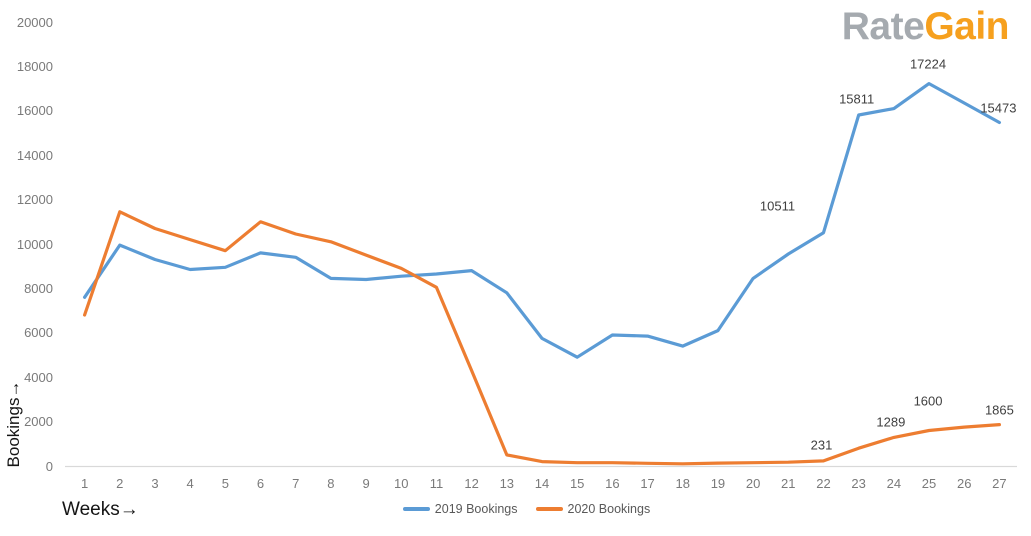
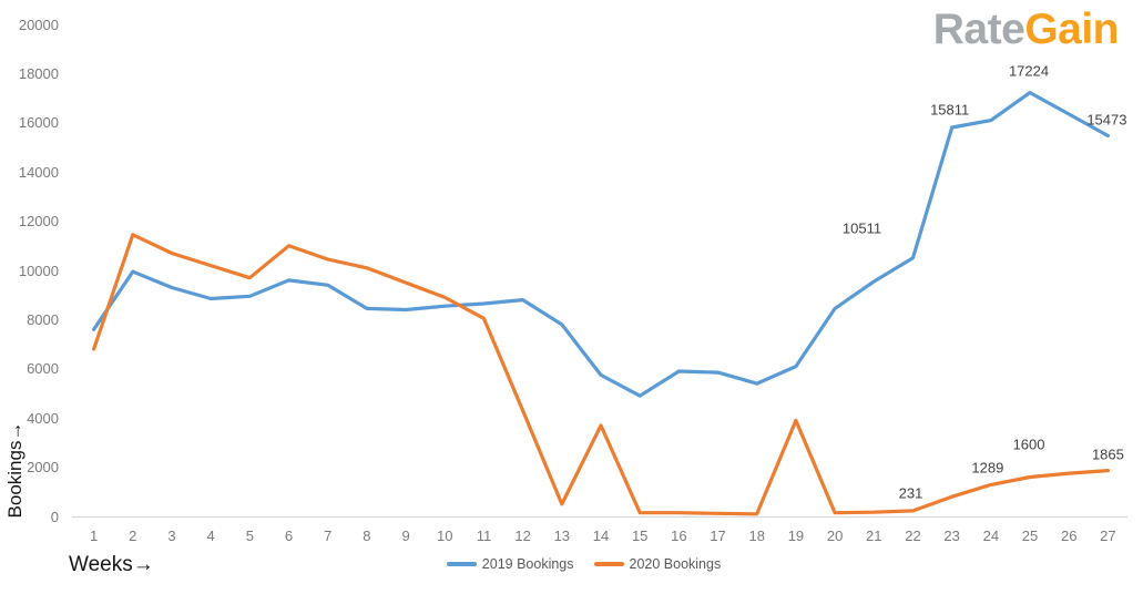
2020 Bookings/14: 200 -> 3700
2020 Bookings/19: 100 -> 3900
